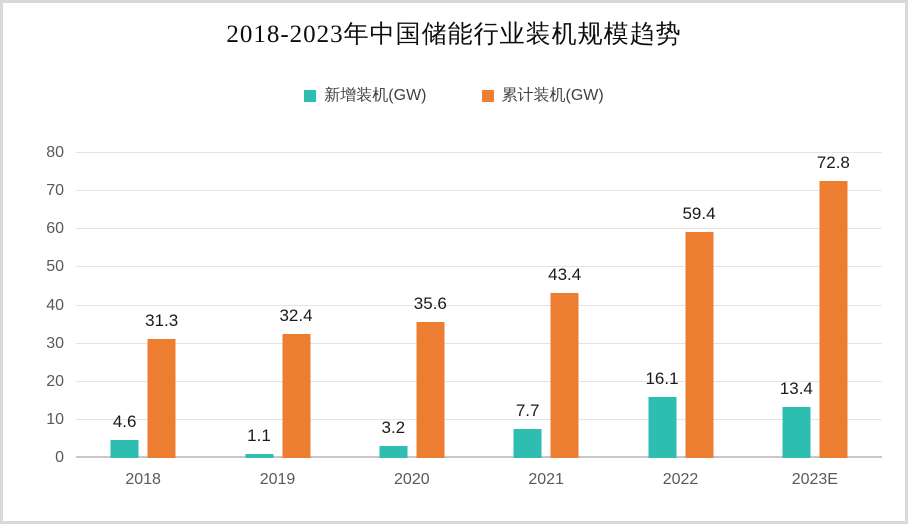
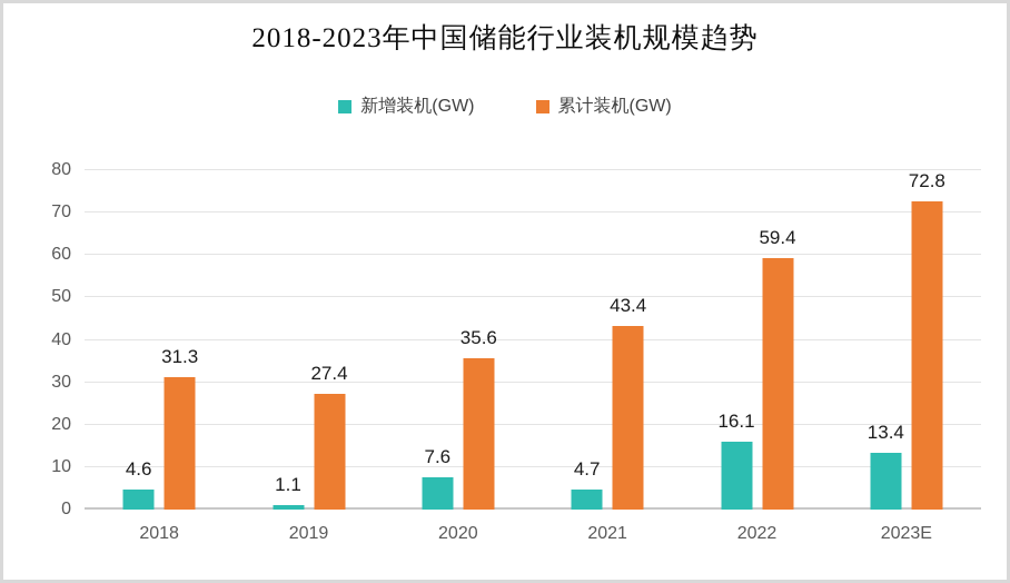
累计装机(GW)/2019: 32.4 -> 27.4
新增装机(GW)/2020: 3.2 -> 7.6
新增装机(GW)/2021: 7.7 -> 4.7
